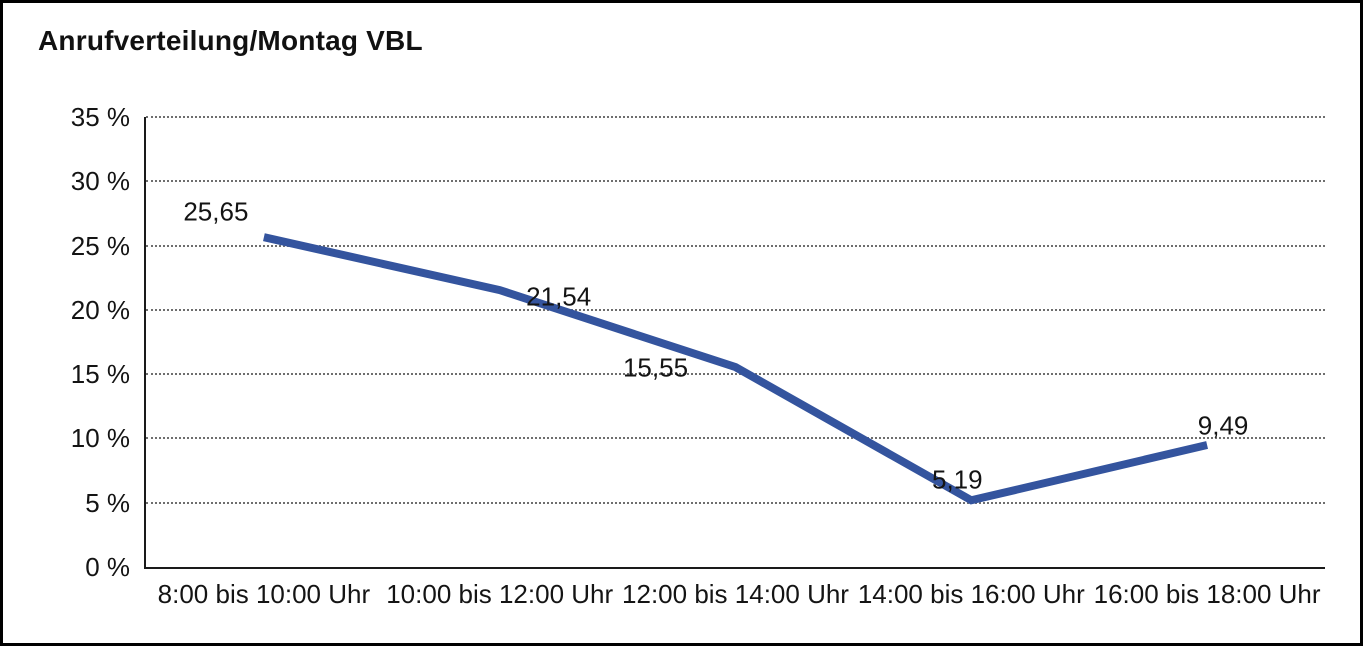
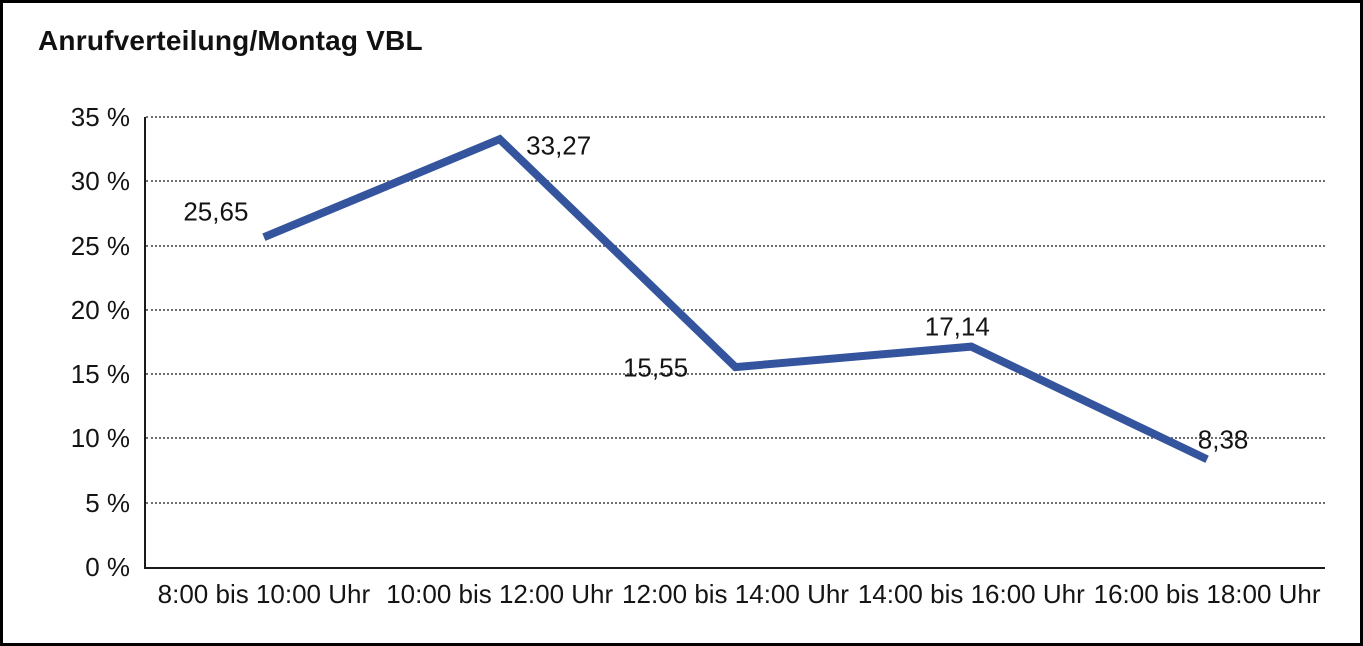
10:00 bis 12:00 Uhr: 21,54 -> 33,27
14:00 bis 16:00 Uhr: 5,19 -> 17,14
16:00 bis 18:00 Uhr: 9,49 -> 8,38
